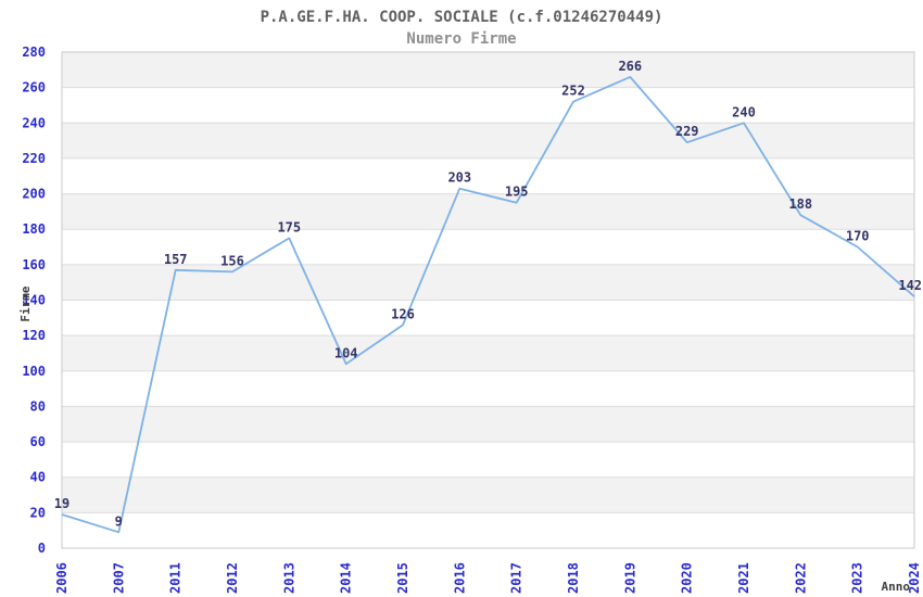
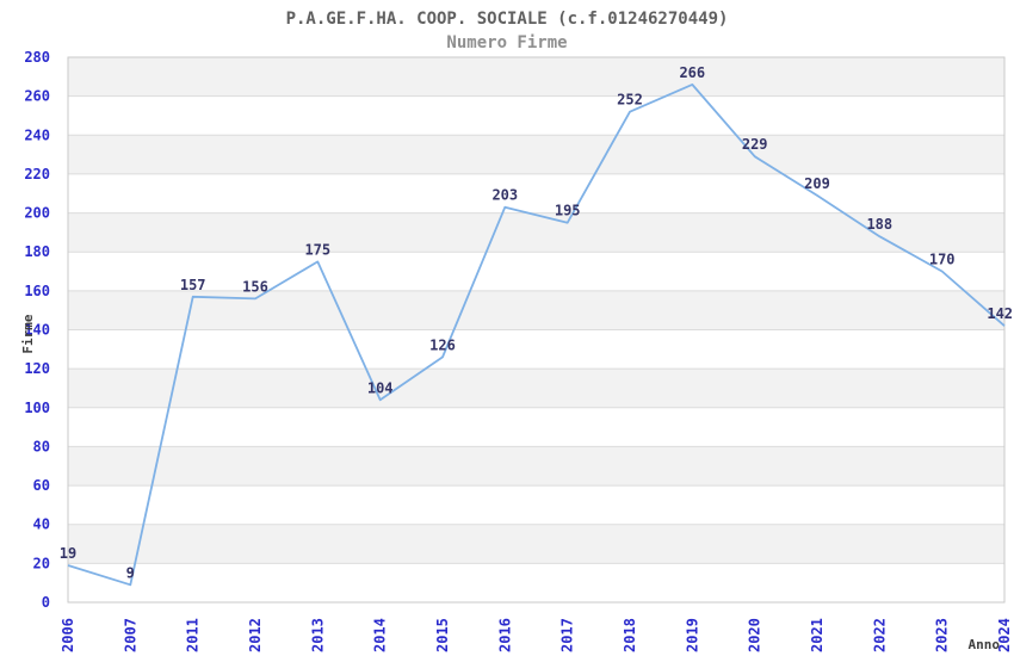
2021: 240 -> 209
